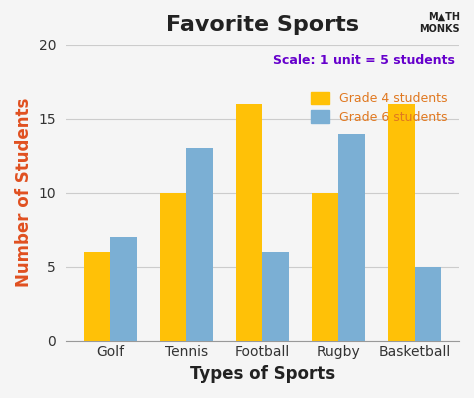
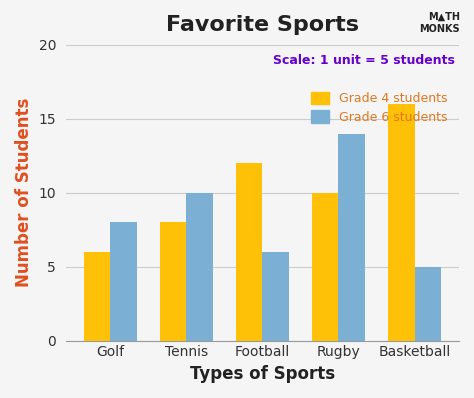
Grade 6 students/Golf: 7 -> 8
Grade 4 students/Tennis: 10 -> 8
Grade 6 students/Tennis: 13 -> 10
Grade 4 students/Football: 16 -> 12
